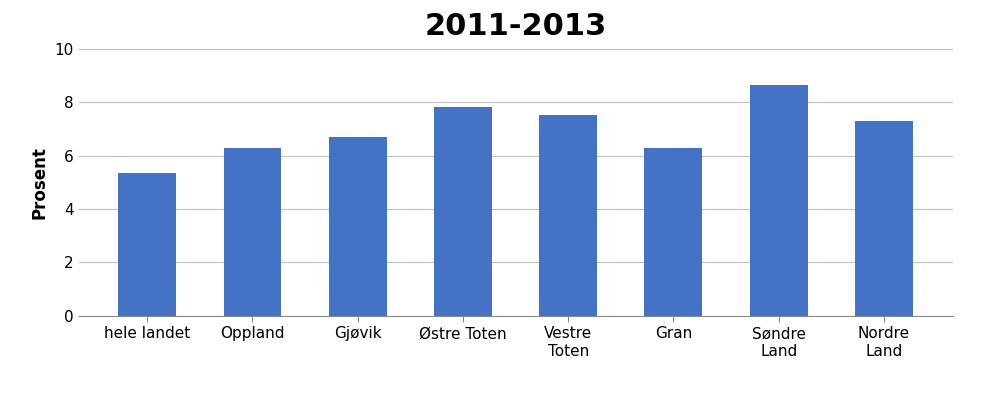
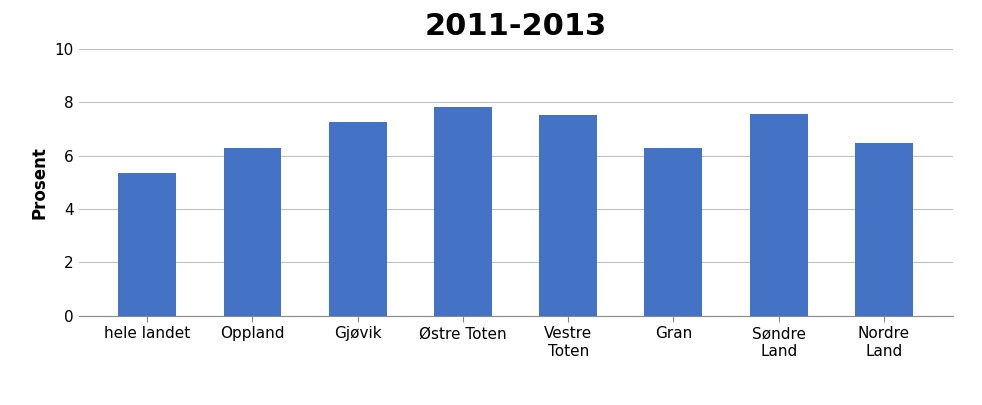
Gjøvik: 6.70 -> 7.25
Søndre Land: 8.65 -> 7.55
Nordre Land: 7.30 -> 6.45
